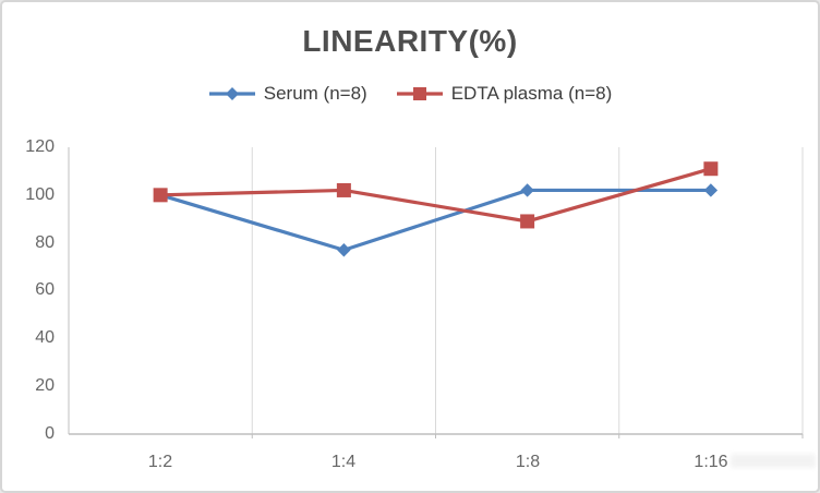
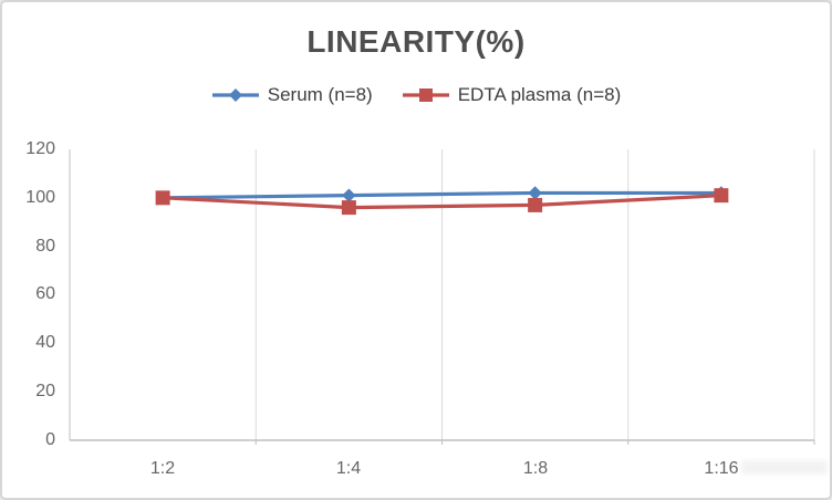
Serum (n=8)/1:4: 77 -> 101
EDTA plasma (n=8)/1:4: 102 -> 96
EDTA plasma (n=8)/1:8: 89 -> 97
EDTA plasma (n=8)/1:16: 111 -> 101
